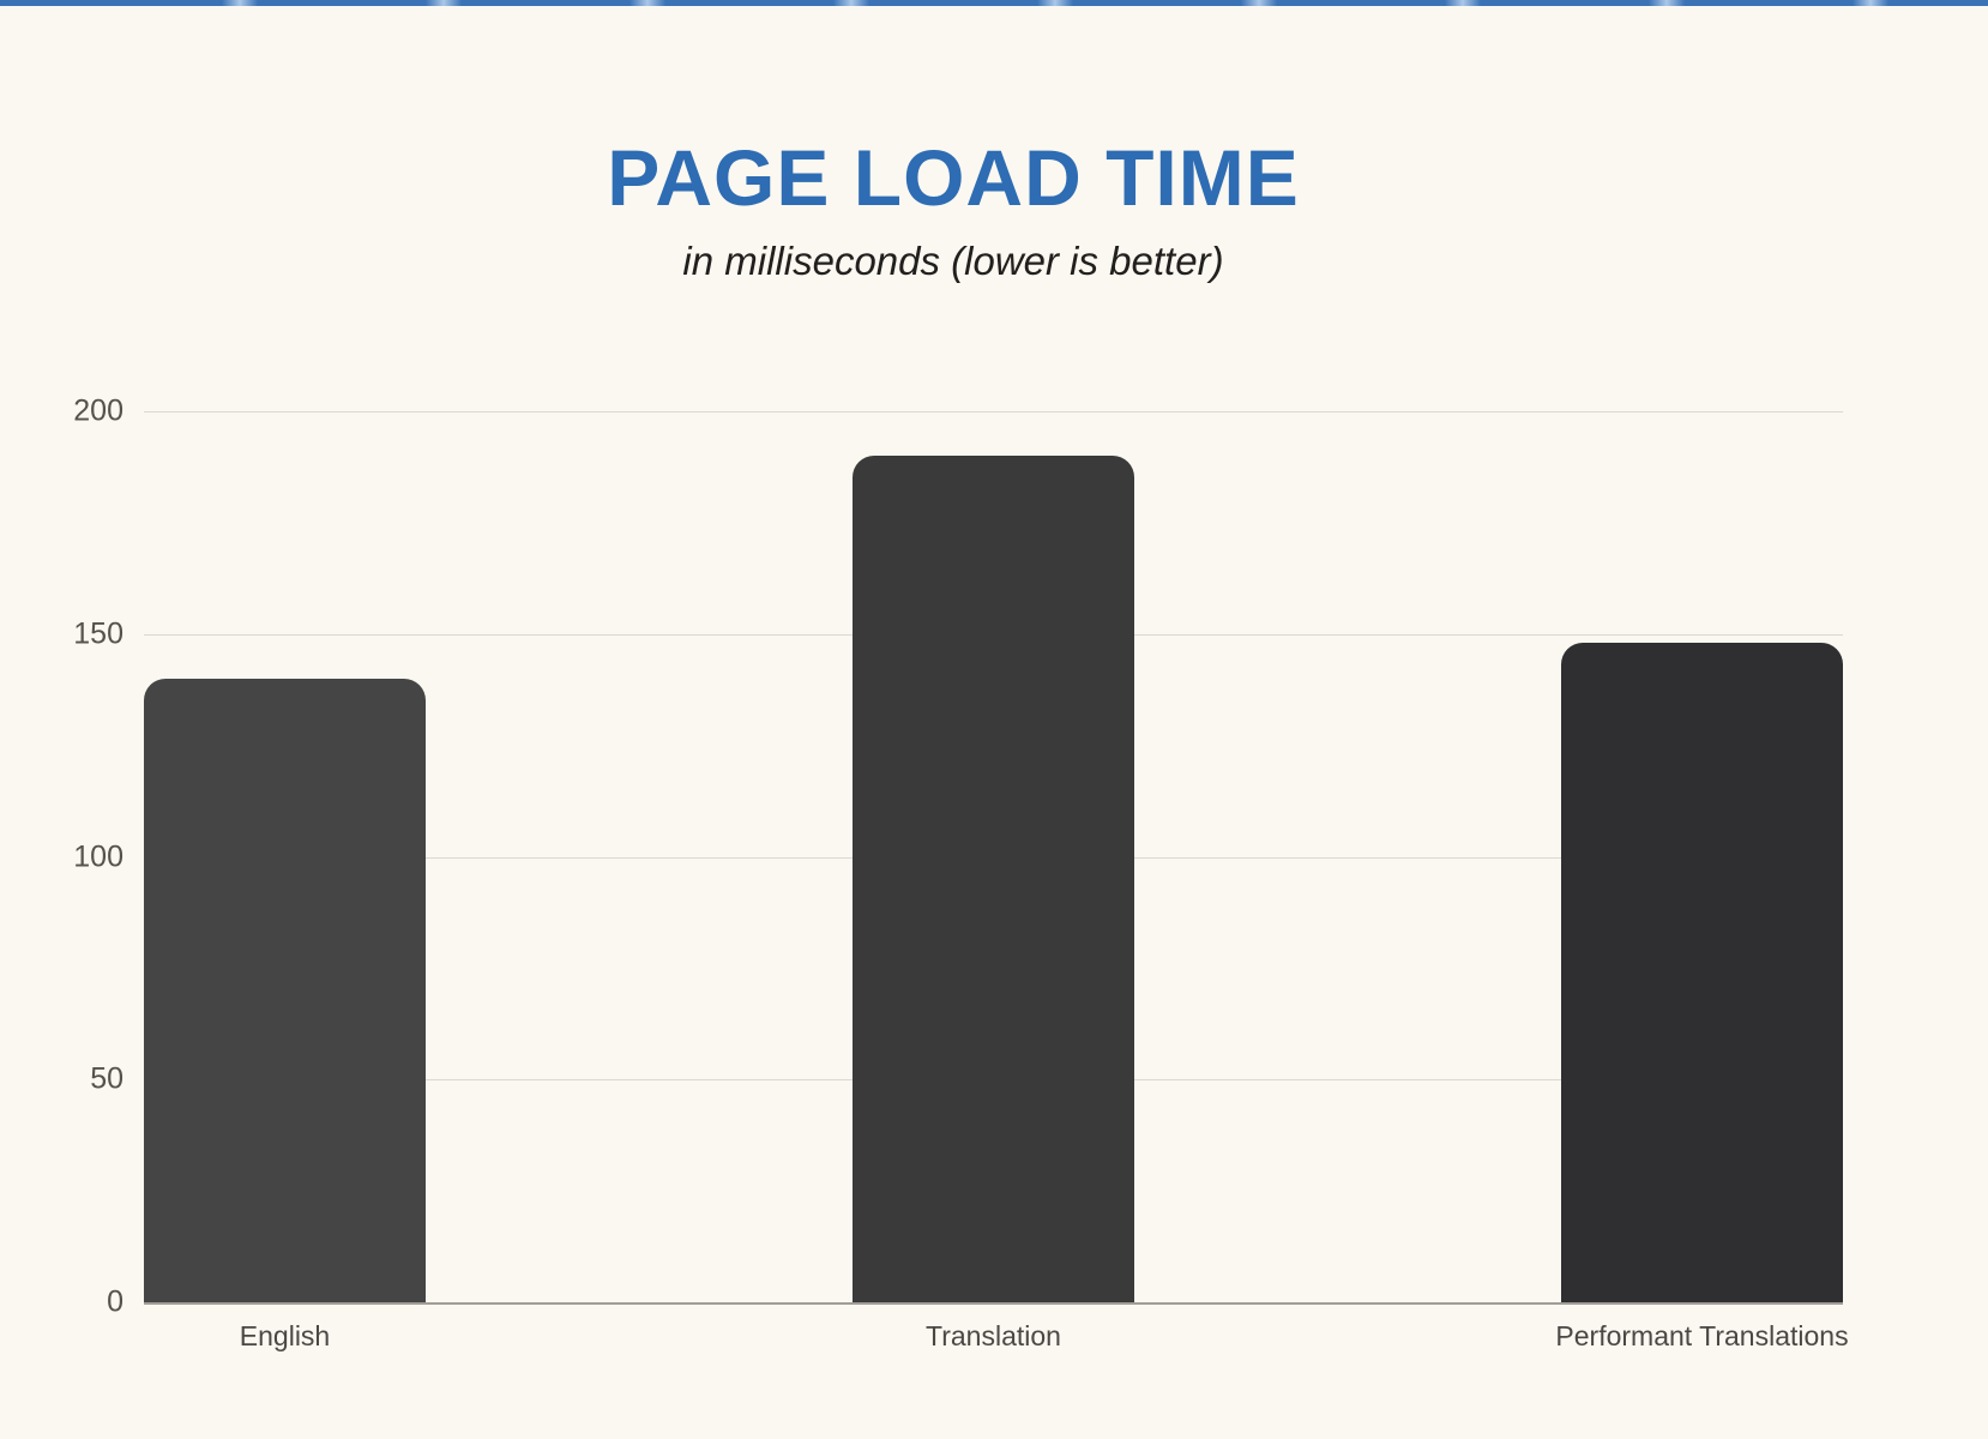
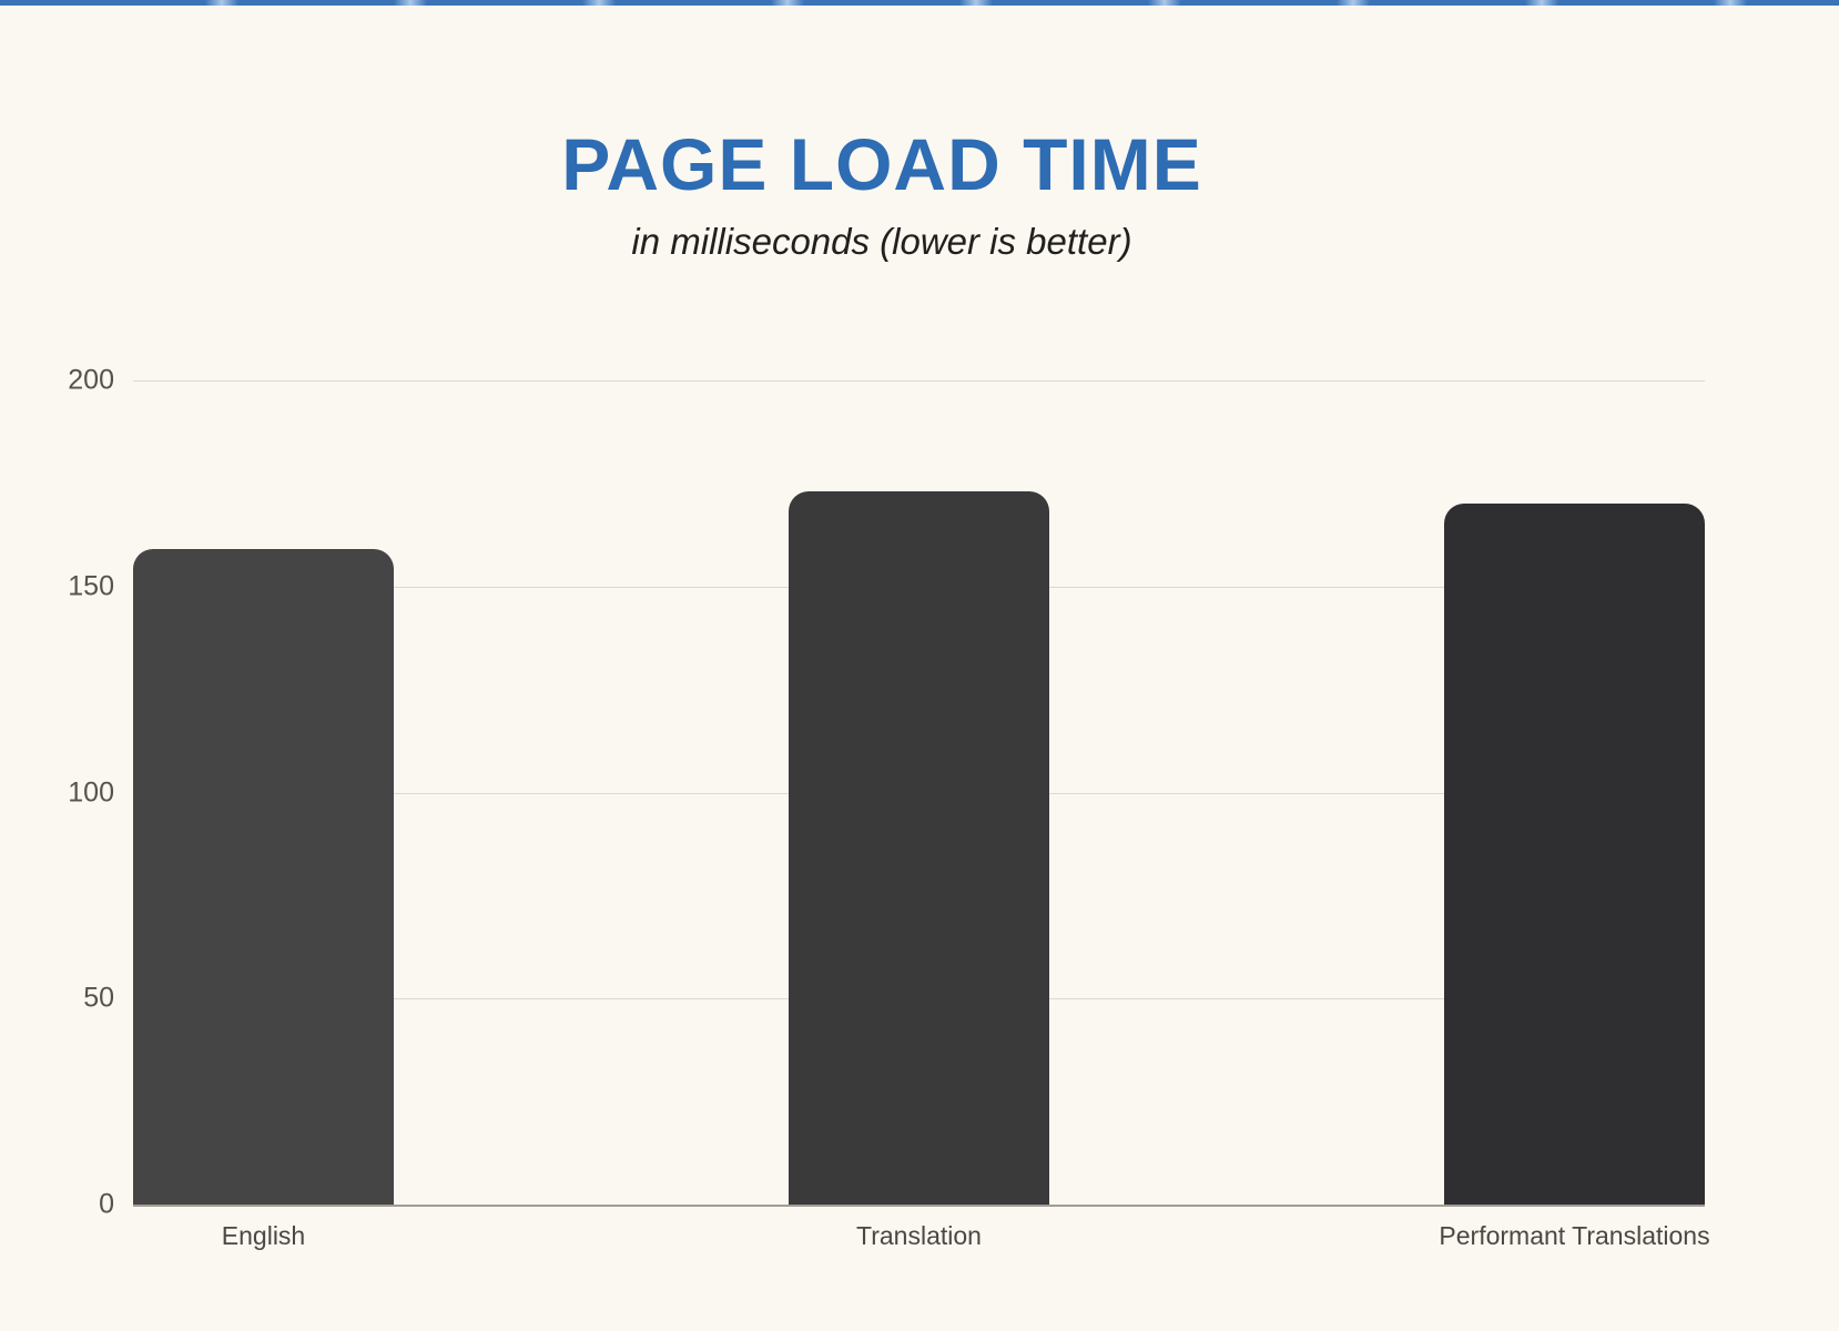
English: 140 -> 159
Translation: 190 -> 173
Performant Translations: 148 -> 170
